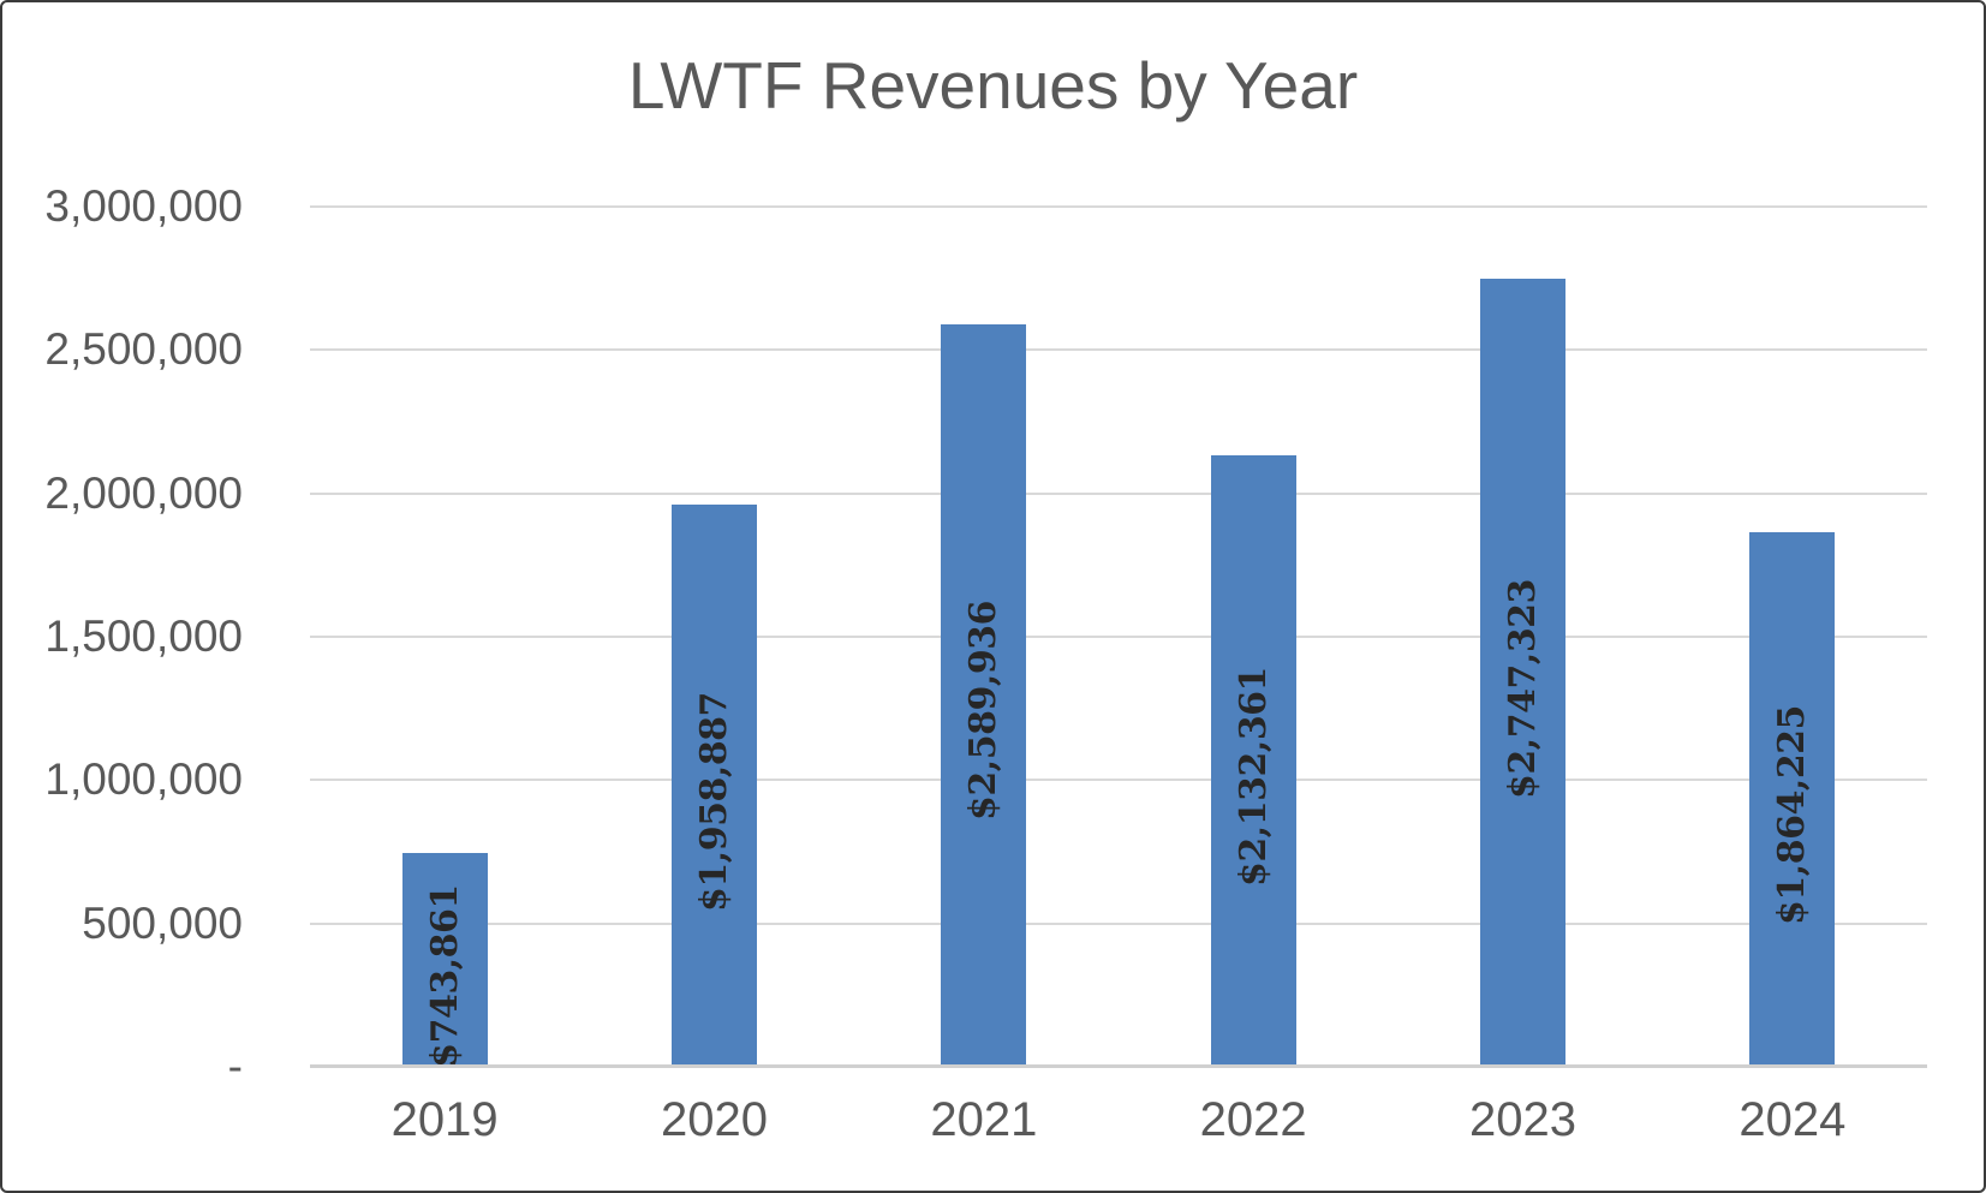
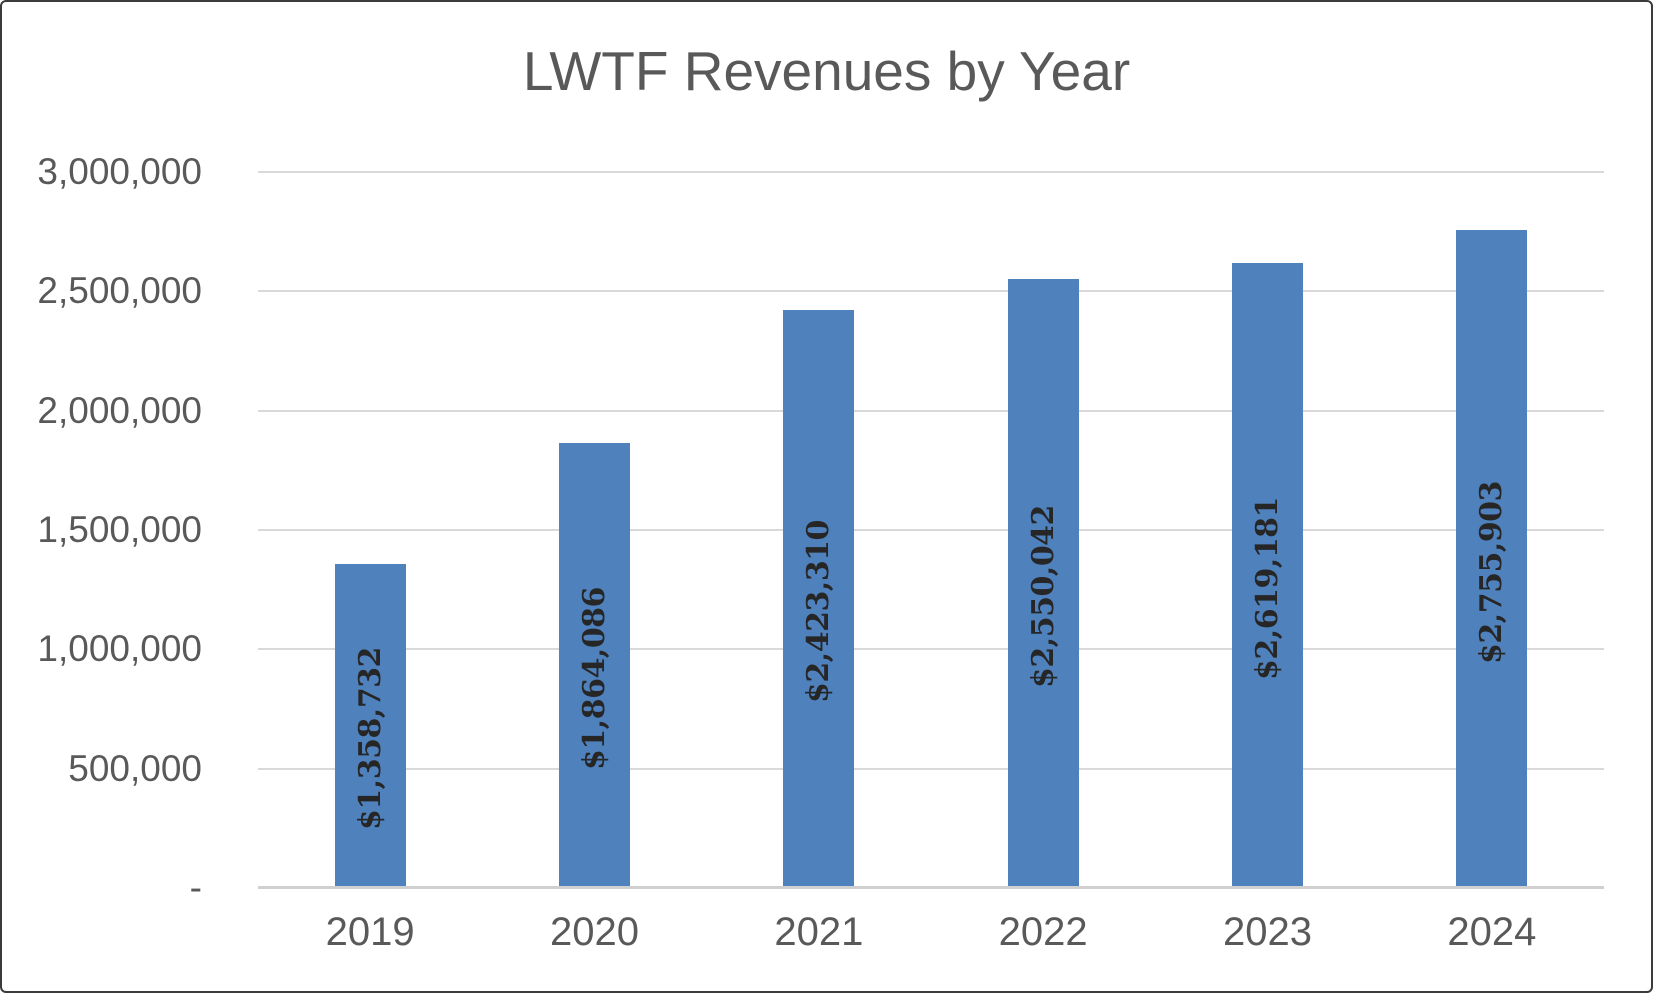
2019: $743,861 -> $1,358,732
2020: $1,958,887 -> $1,864,086
2021: $2,589,936 -> $2,423,310
2022: $2,132,361 -> $2,550,042
2023: $2,747,323 -> $2,619,181
2024: $1,864,225 -> $2,755,903
